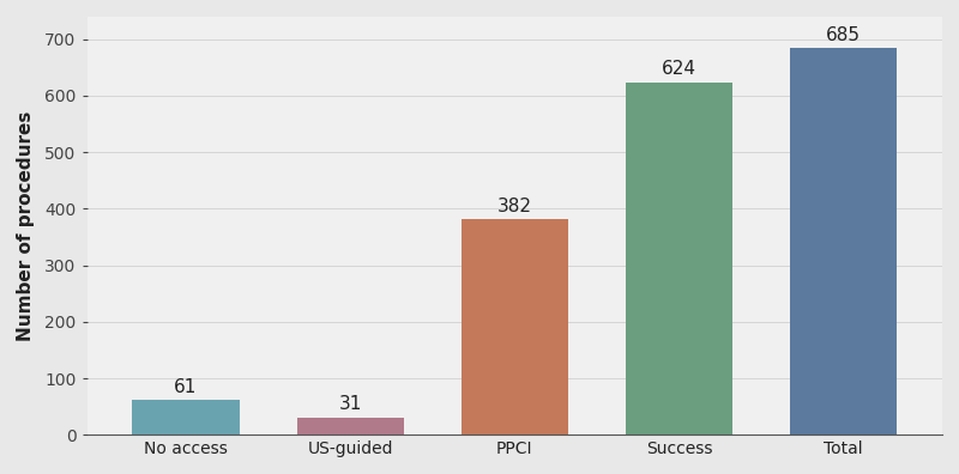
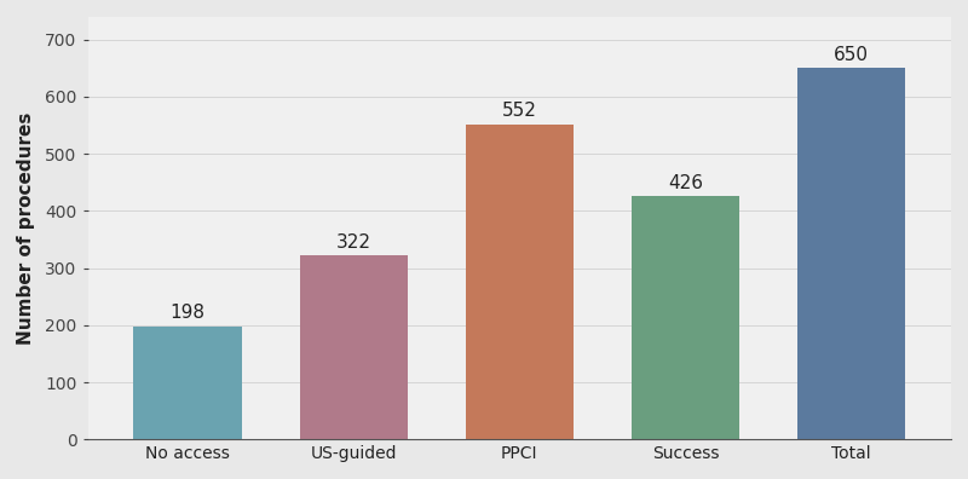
No access: 61 -> 198
US-guided: 31 -> 322
PPCI: 382 -> 552
Success: 624 -> 426
Total: 685 -> 650
